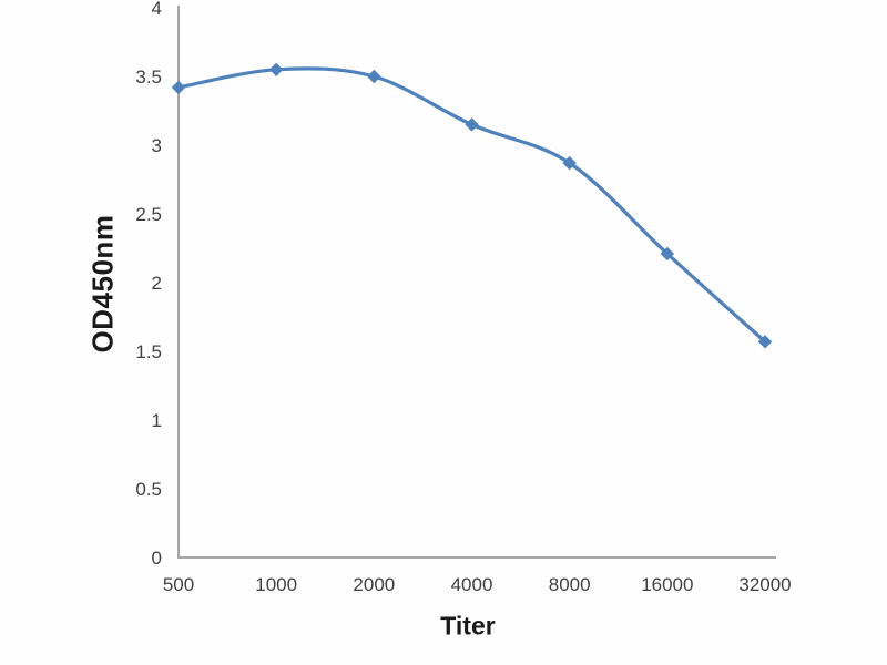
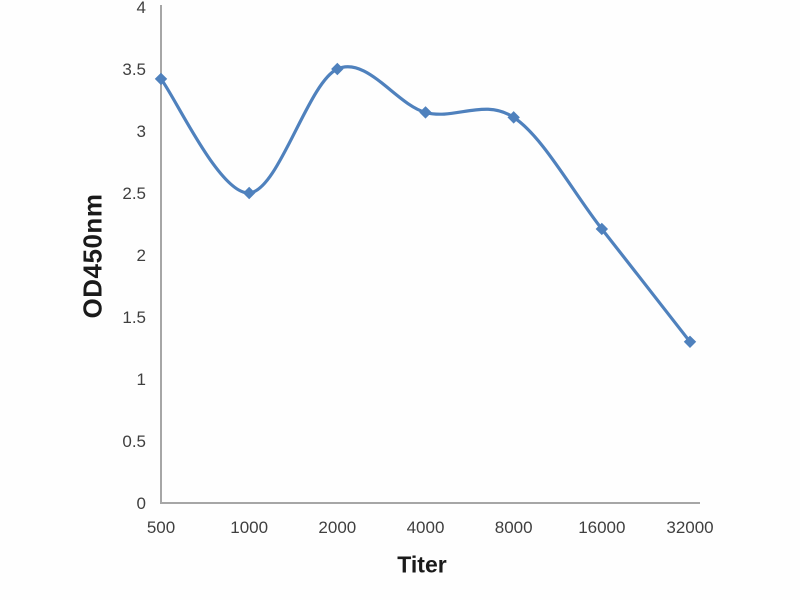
1000: 3.55 -> 2.50
8000: 2.87 -> 3.11
32000: 1.57 -> 1.30
